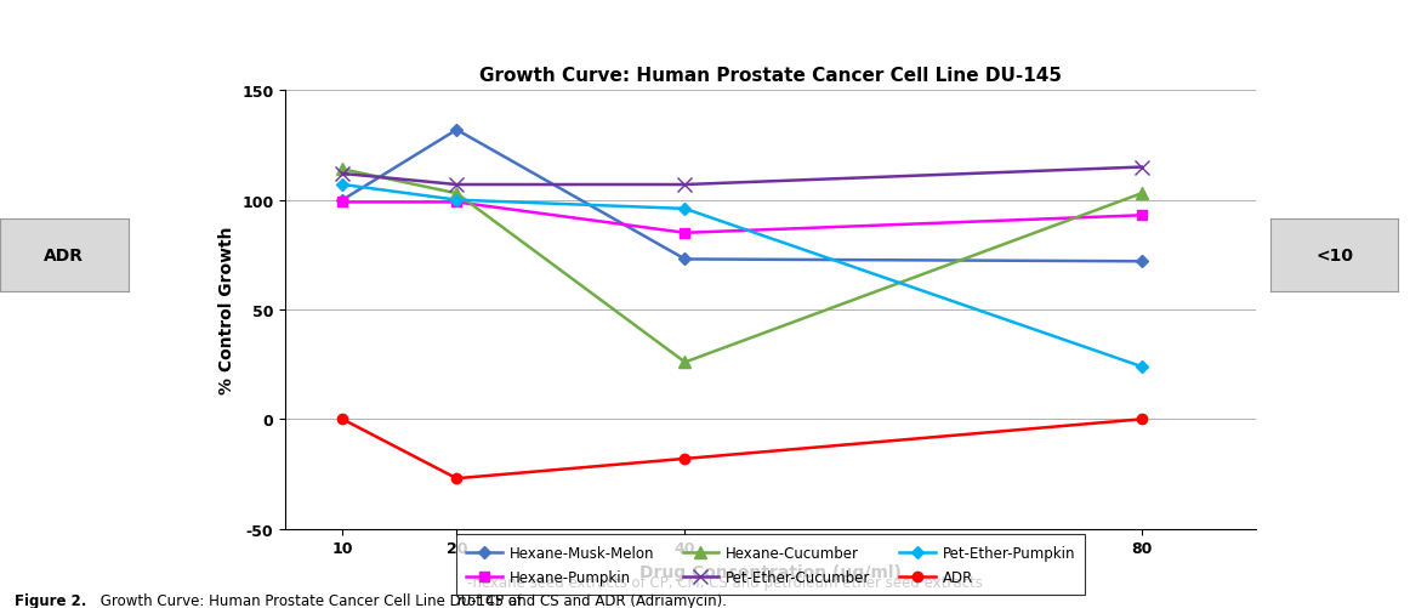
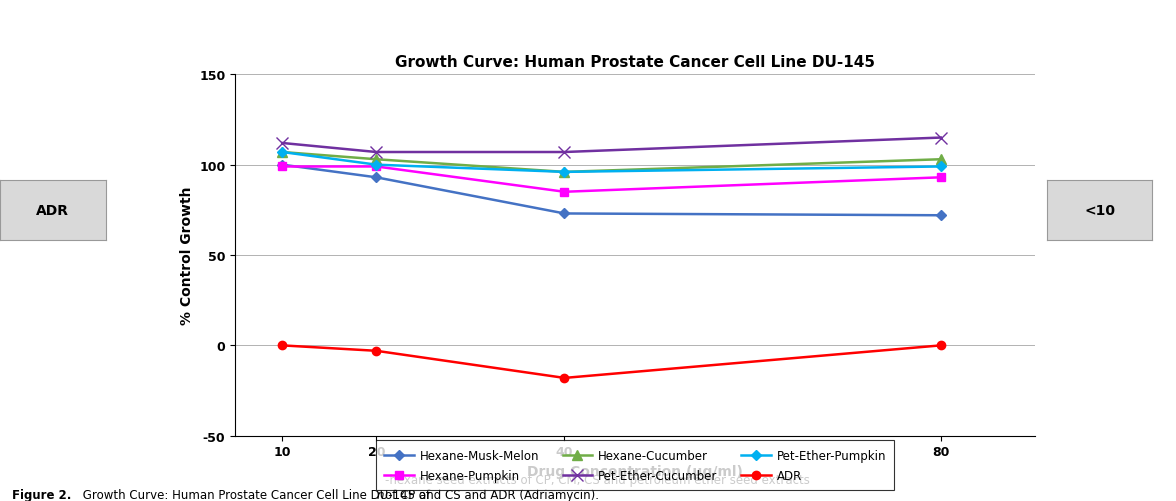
Hexane-Cucumber/10: 114 -> 107
Hexane-Musk-Melon/20: 132 -> 93
ADR/20: -27 -> -3
Hexane-Cucumber/40: 26 -> 96
Pet-Ether-Pumpkin/80: 24 -> 99
